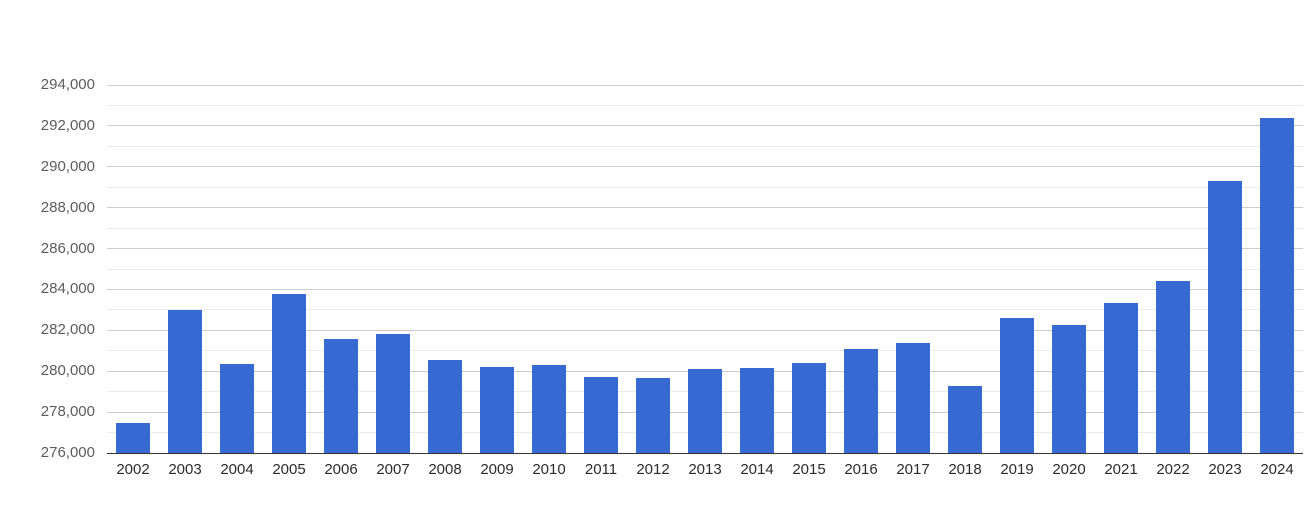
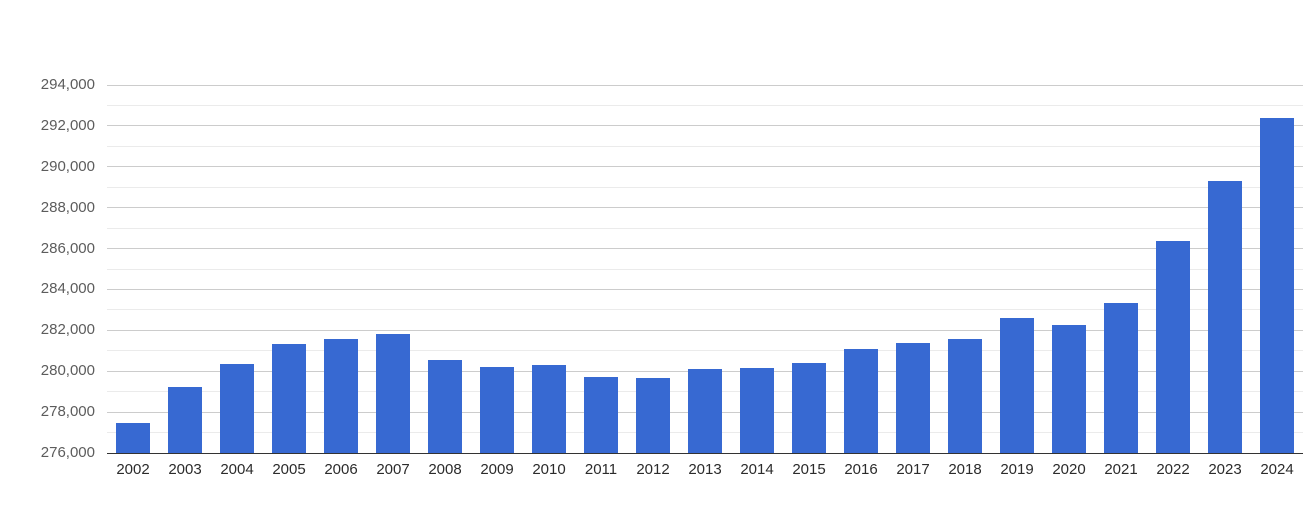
2003: 283000 -> 279200
2005: 283800 -> 281400
2018: 279300 -> 281600
2022: 284400 -> 286400
